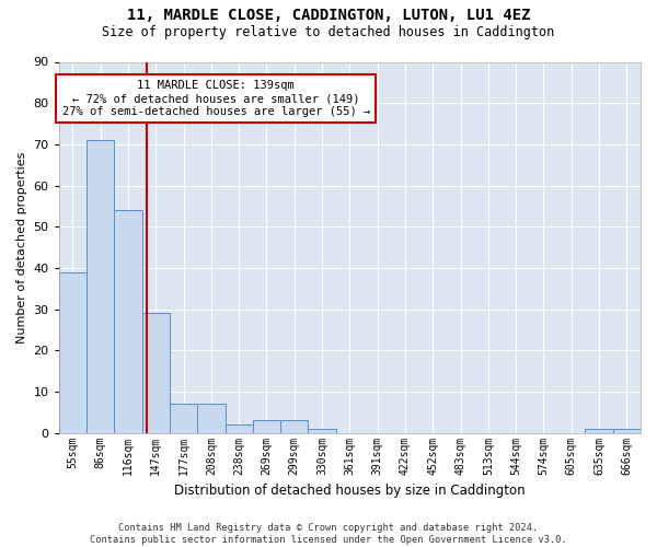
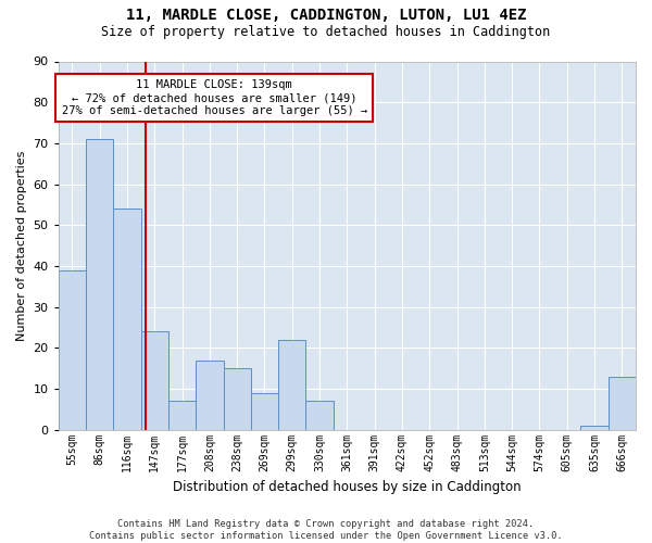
147sqm: 29 -> 24
208sqm: 7 -> 17
238sqm: 2 -> 15
269sqm: 3 -> 9
299sqm: 3 -> 22
330sqm: 1 -> 7
666sqm: 1 -> 13
